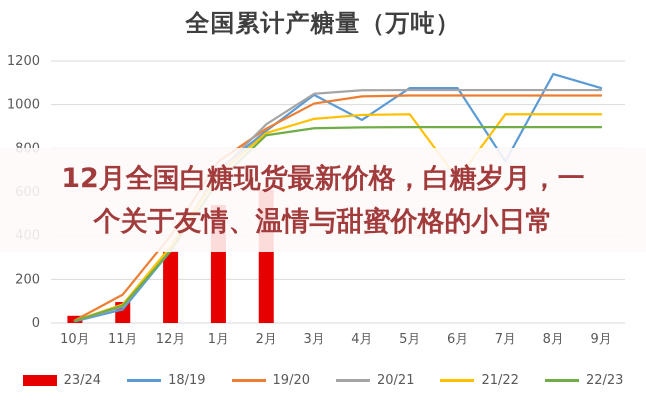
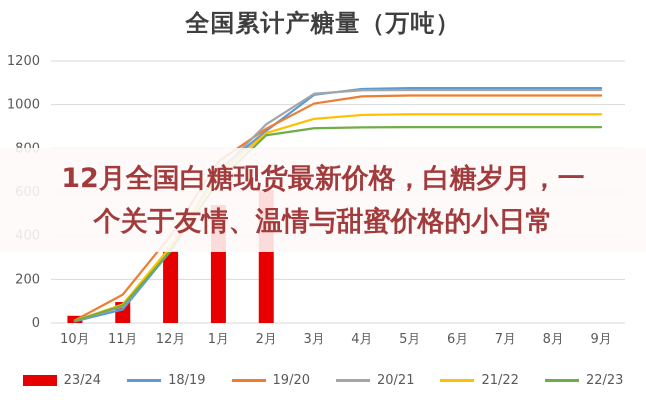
18/19/4月: 930 -> 1070
21/22/6月: 660 -> 960
18/19/7月: 740 -> 1080
18/19/8月: 1140 -> 1080
